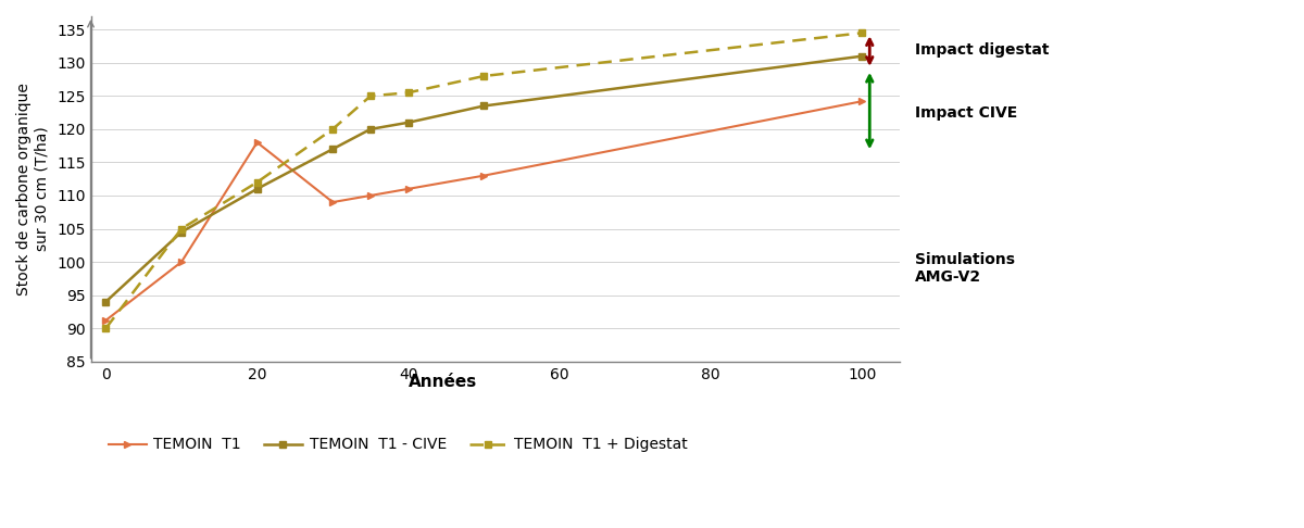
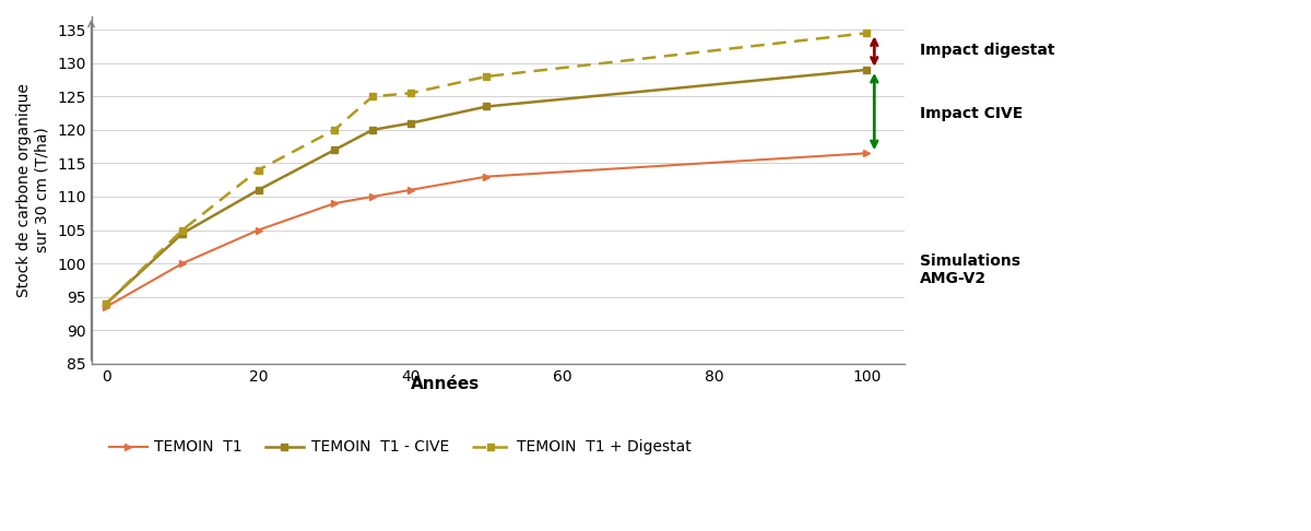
TEMOIN T1/0: 91.2 -> 93.5
TEMOIN T1 + Digestat/0: 90.0 -> 94.0
TEMOIN T1/20: 118.0 -> 105.0
TEMOIN T1 + Digestat/20: 112.0 -> 114.0
TEMOIN T1/100: 124.2 -> 116.5
TEMOIN T1 - CIVE/100: 131.0 -> 129.0
